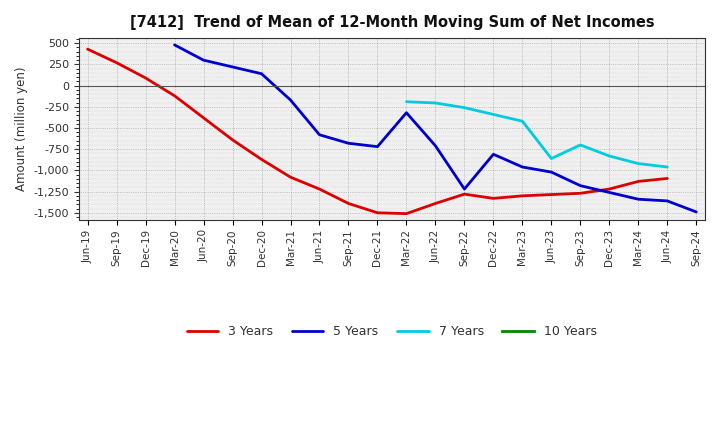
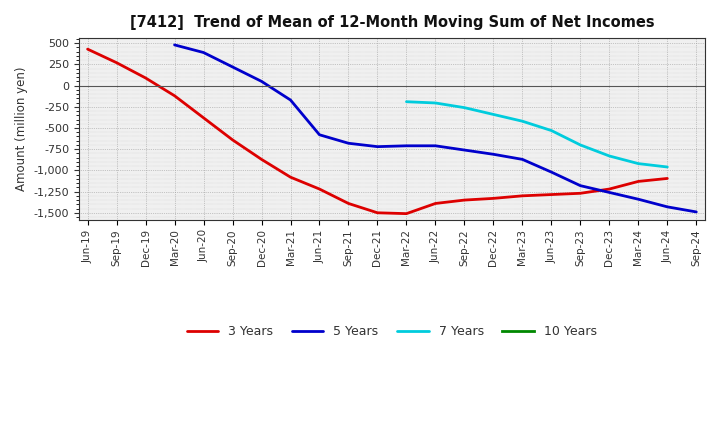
5 Years/Jun-20: 300 -> 390
5 Years/Dec-20: 140 -> 50
5 Years/Mar-22: -320 -> -710
3 Years/Sep-22: -1,280 -> -1,350
5 Years/Sep-22: -1,220 -> -760
5 Years/Mar-23: -960 -> -870
7 Years/Jun-23: -860 -> -530
5 Years/Jun-24: -1,360 -> -1,430
